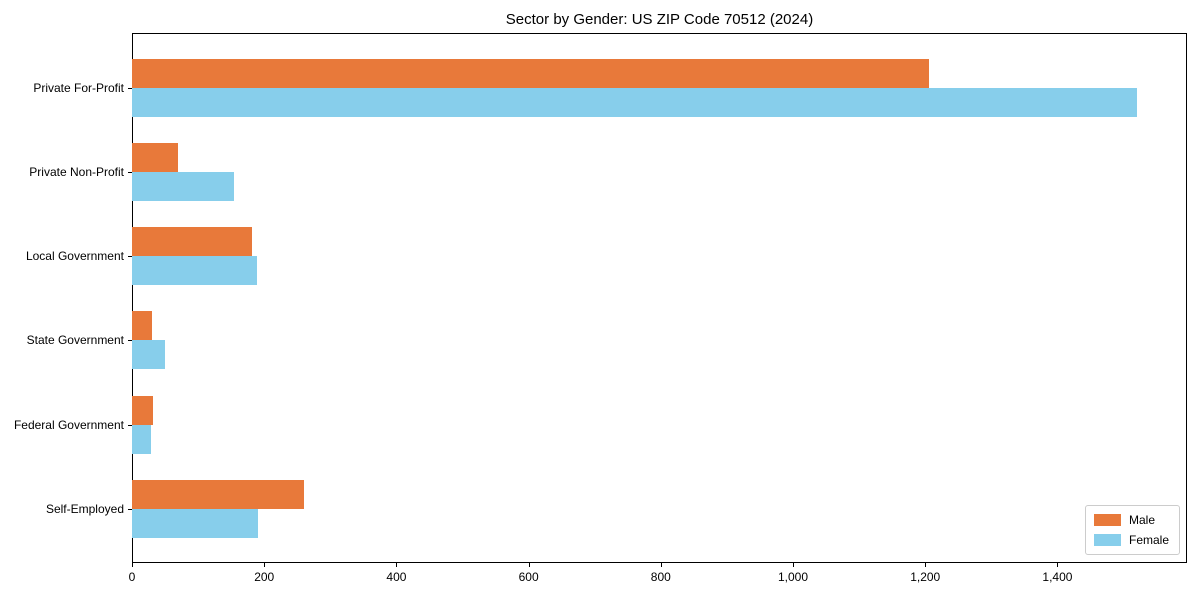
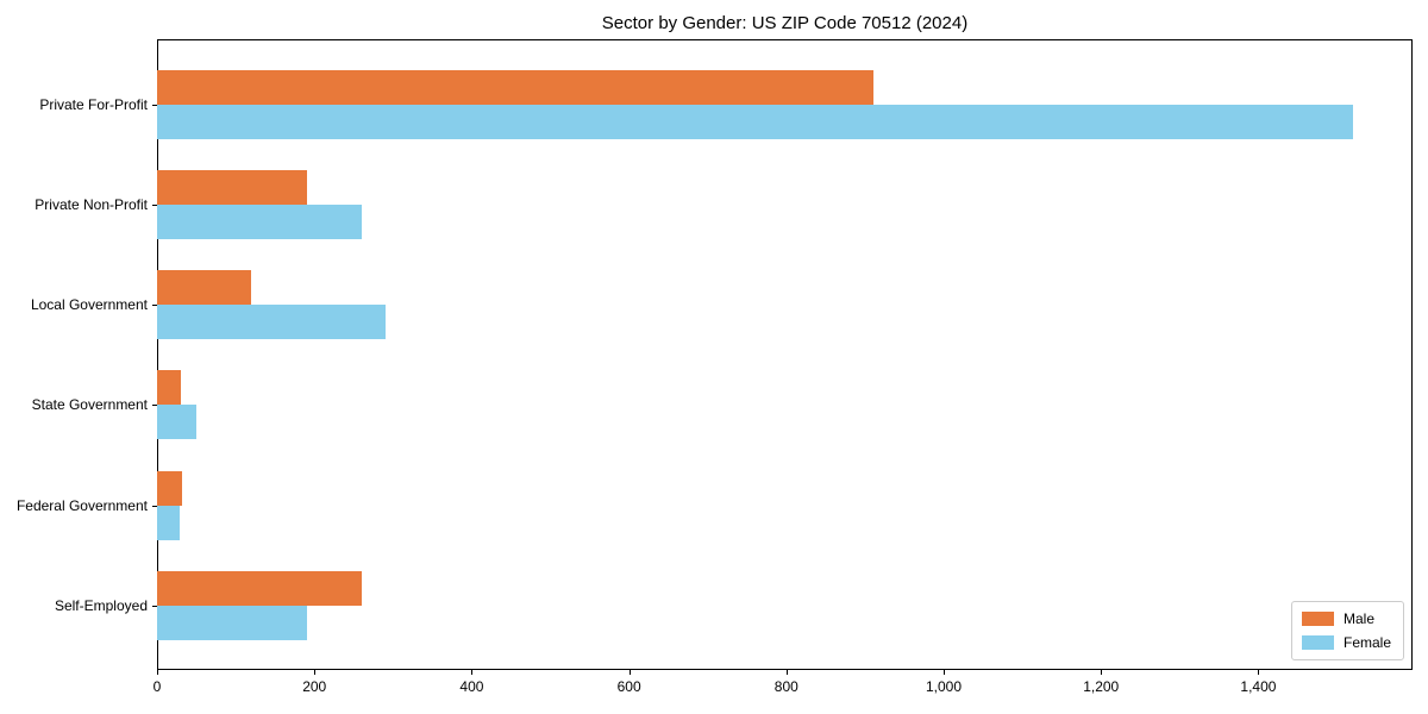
Male/Private For-Profit: 1200 -> 910
Male/Private Non-Profit: 70 -> 190
Female/Private Non-Profit: 160 -> 260
Male/Local Government: 180 -> 120
Female/Local Government: 190 -> 290
